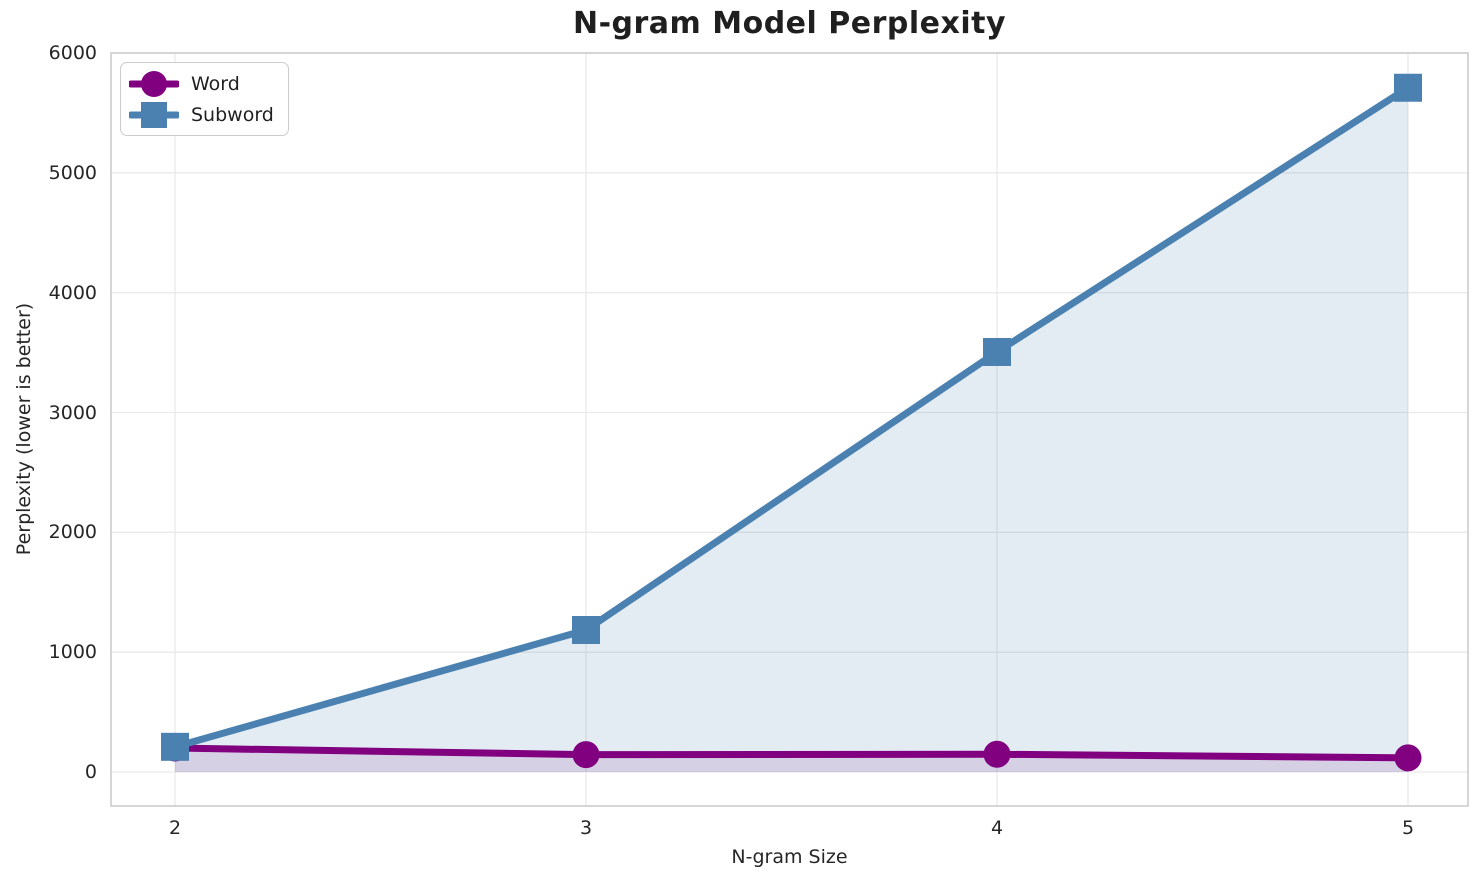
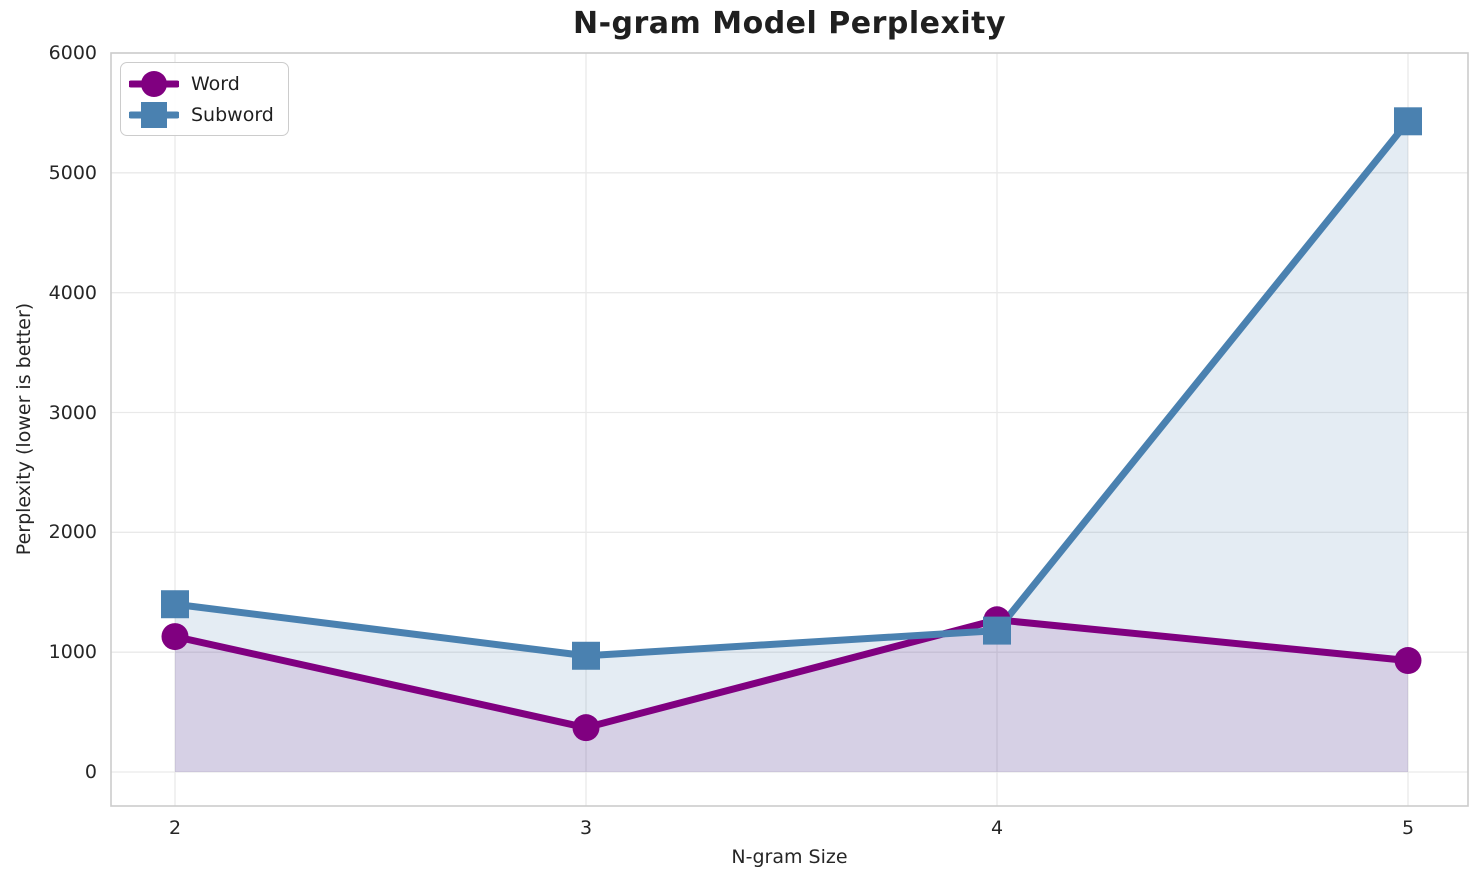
Word/2: 200 -> 1130
Subword/2: 210 -> 1400
Word/3: 140 -> 370
Subword/3: 1180 -> 970
Word/4: 150 -> 1270
Subword/4: 3500 -> 1180
Word/5: 120 -> 930
Subword/5: 5710 -> 5430
